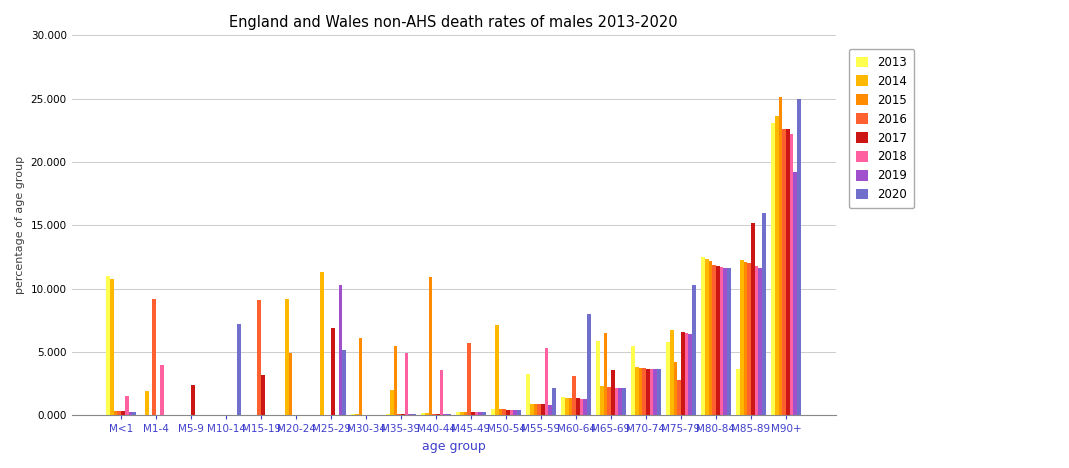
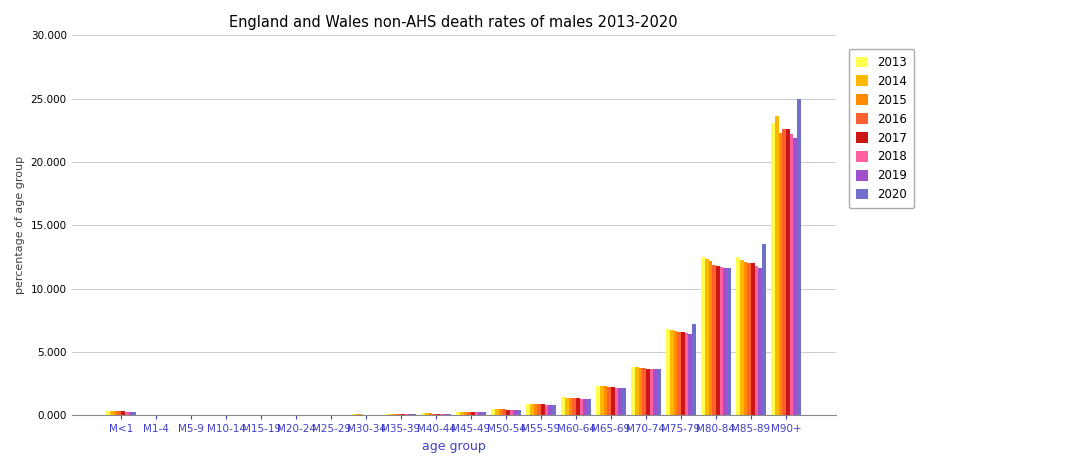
2013/M<1: 11.0 -> 0.4
2014/M<1: 10.8 -> 0.3
2018/M<1: 1.5 -> 0.3
2014/M1-4: 1.9 -> 0.0
2016/M1-4: 9.2 -> 0.0
2018/M1-4: 4.0 -> 0.0
2017/M5-9: 2.4 -> 0.0
2020/M10-14: 7.2 -> 0.0
2016/M15-19: 9.1 -> 0.0
2017/M15-19: 3.2 -> 0.0
2014/M20-24: 9.2 -> 0.0
2015/M20-24: 4.9 -> 0.0
2014/M25-29: 11.3 -> 0.1
2017/M25-29: 6.9 -> 0.1
2019/M25-29: 10.3 -> 0.1
2020/M25-29: 5.2 -> 0.1
2015/M30-34: 6.1 -> 0.1
2014/M35-39: 2.0 -> 0.1
2015/M35-39: 5.5 -> 0.1
2018/M35-39: 4.9 -> 0.1
2015/M40-44: 10.9 -> 0.2
2018/M40-44: 3.6 -> 0.1
2016/M45-49: 5.7 -> 0.3
2014/M50-54: 7.1 -> 0.5
2013/M55-59: 3.3 -> 0.9
2018/M55-59: 5.3 -> 0.9
2020/M55-59: 2.2 -> 0.8
2016/M60-64: 3.1 -> 1.4
2020/M60-64: 8.0 -> 1.3
2013/M65-69: 5.9 -> 2.4
2015/M65-69: 6.5 -> 2.3
2017/M65-69: 3.6 -> 2.2
2013/M70-74: 5.5 -> 3.9
2013/M75-79: 5.8 -> 6.8
2015/M75-79: 4.2 -> 6.7
2016/M75-79: 2.8 -> 6.6
2020/M75-79: 10.3 -> 7.2
2013/M85-89: 3.7 -> 12.5
2017/M85-89: 15.2 -> 12.0
2020/M85-89: 16.0 -> 13.5
2015/M90+: 25.1 -> 22.3
2019/M90+: 19.2 -> 21.9
